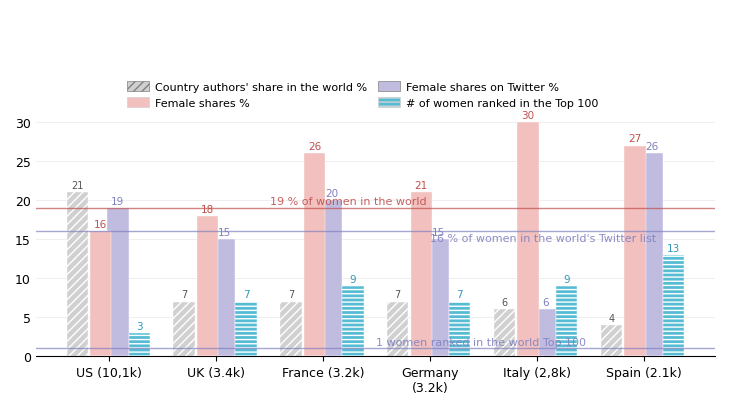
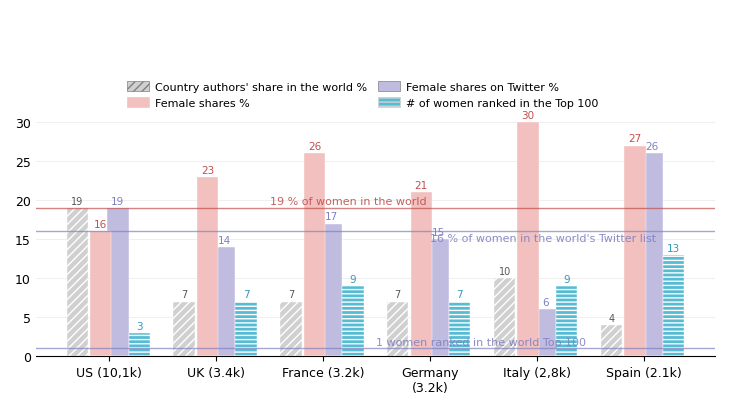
Country authors' share in the world %/US (10,1k): 21 -> 19
Female shares %/UK (3.4k): 18 -> 23
Female shares on Twitter %/UK (3.4k): 15 -> 14
Female shares on Twitter %/France (3.2k): 20 -> 17
Country authors' share in the world %/Italy (2,8k): 6 -> 10
